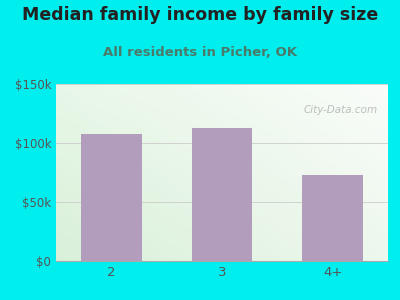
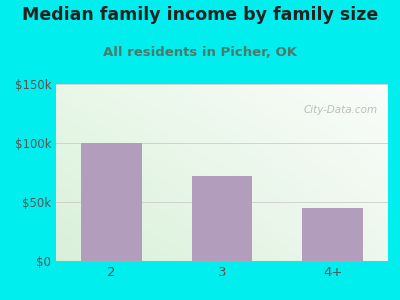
2: $108k -> $100k
3: $113k -> $72k
4+: $73k -> $45k
